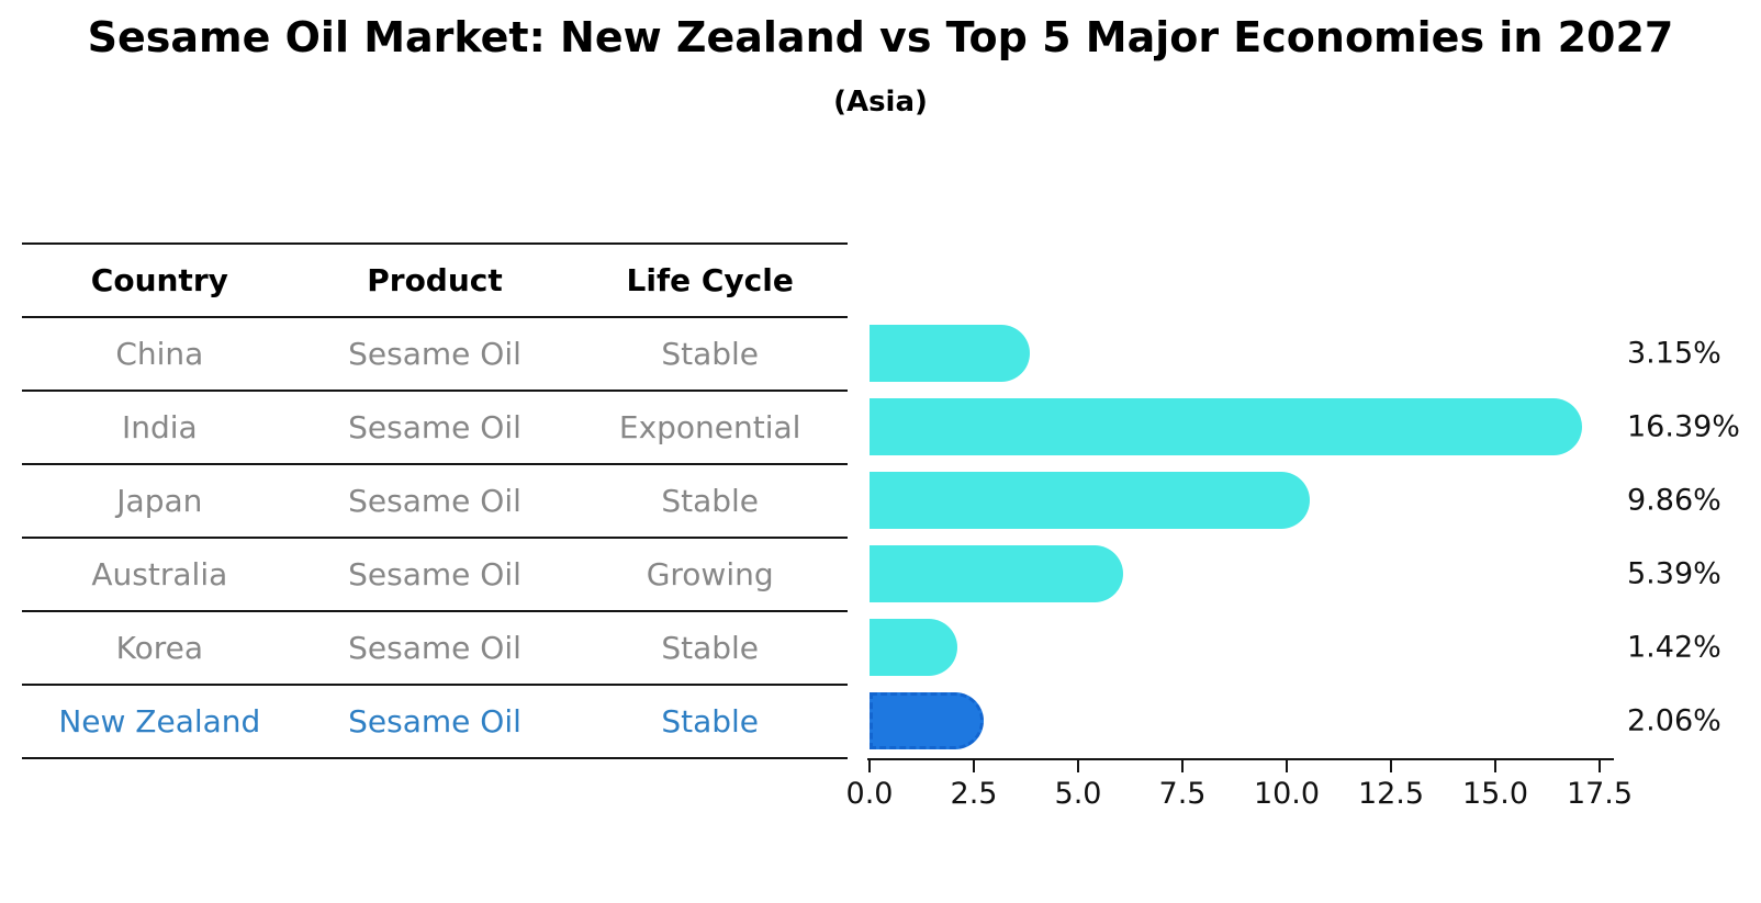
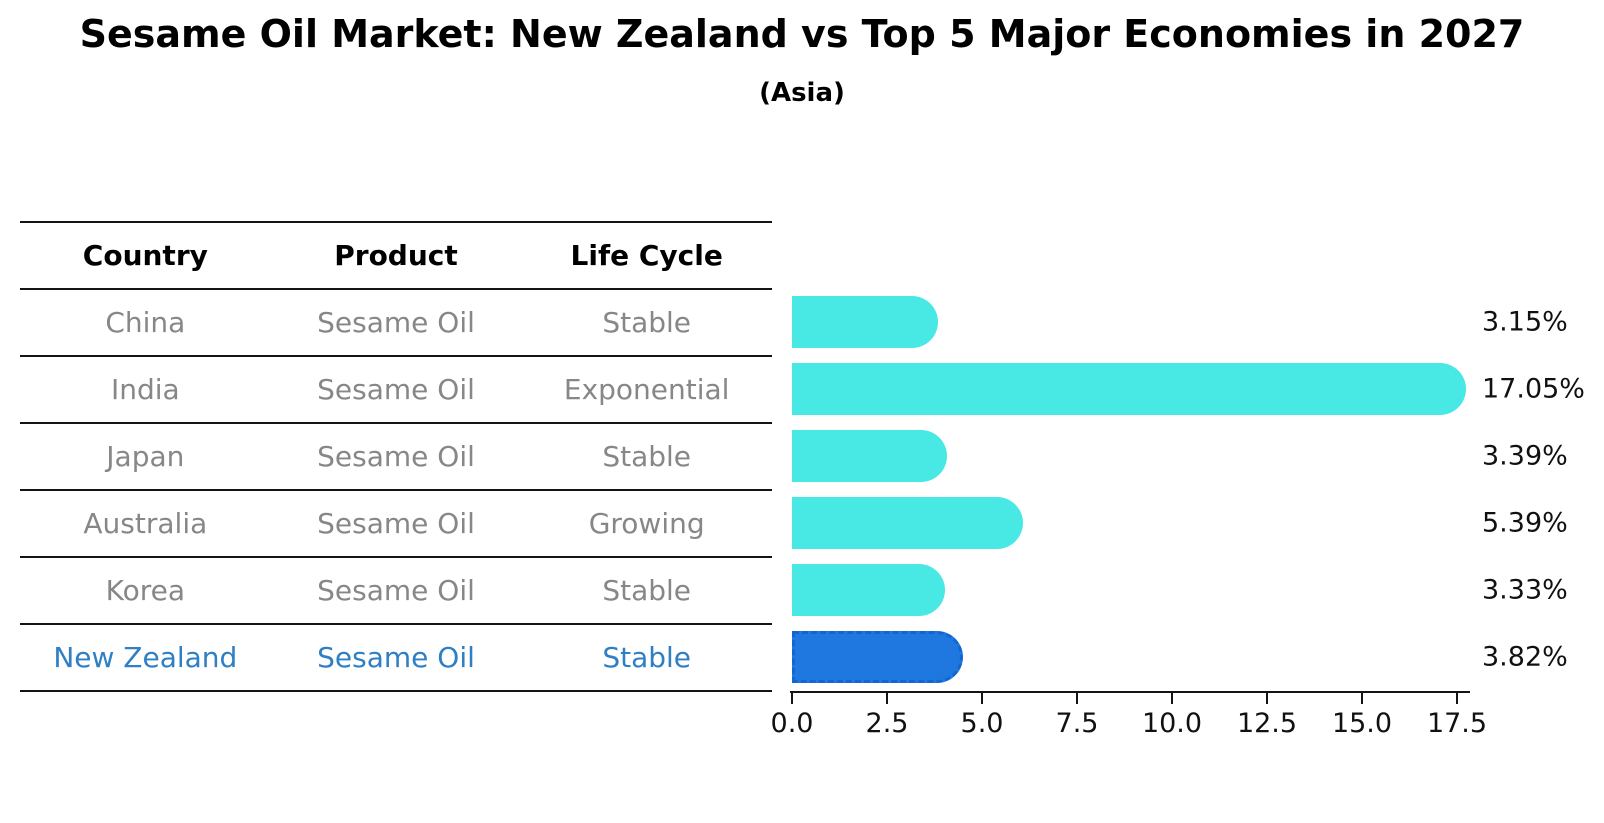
India: 16.39% -> 17.05%
Japan: 9.86% -> 3.39%
Korea: 1.42% -> 3.33%
New Zealand: 2.06% -> 3.82%
